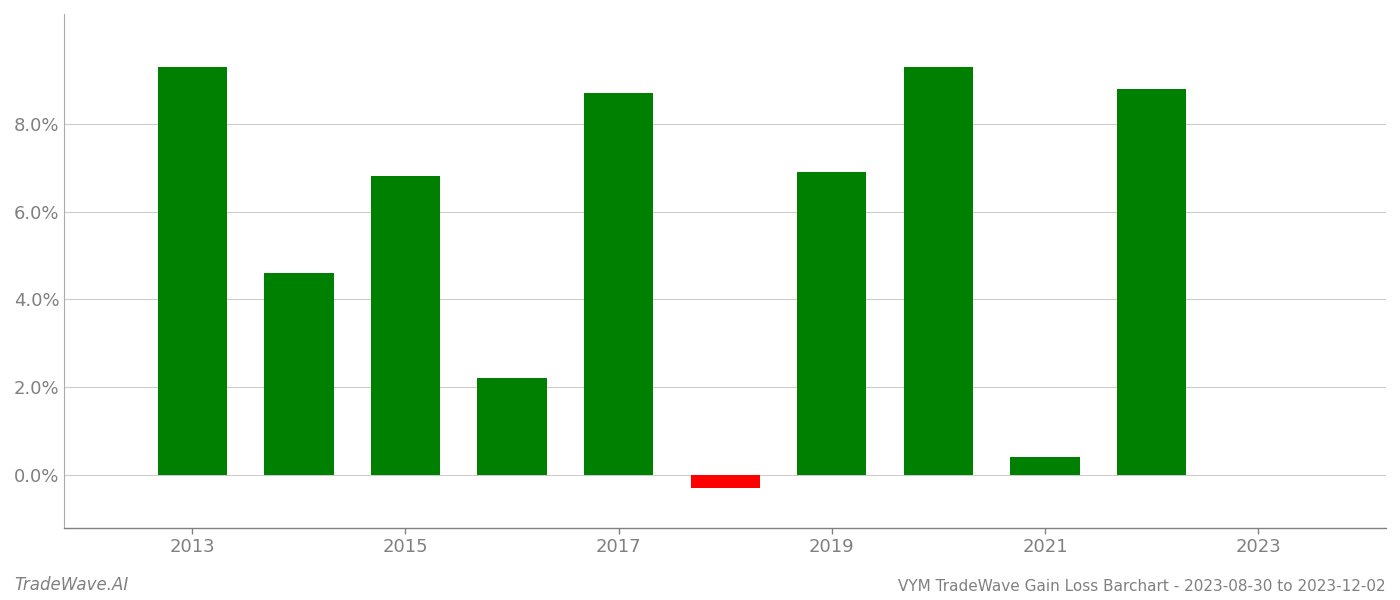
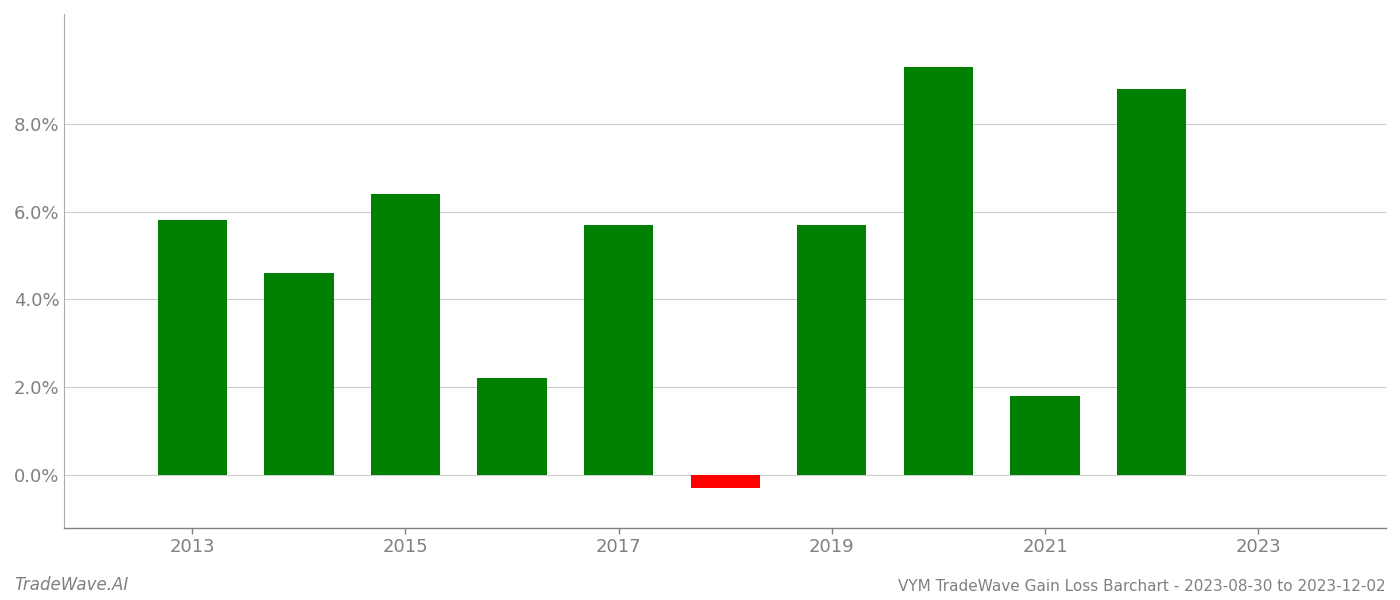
2013: 9.3% -> 5.8%
2015: 6.8% -> 6.4%
2017: 8.7% -> 5.7%
2019: 6.9% -> 5.7%
2021: 0.4% -> 1.8%
